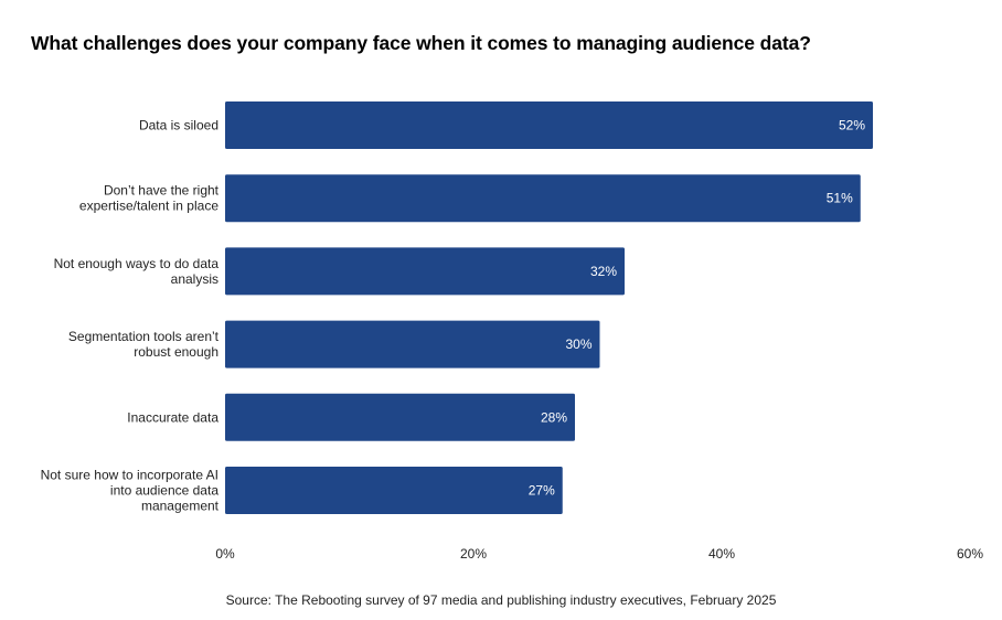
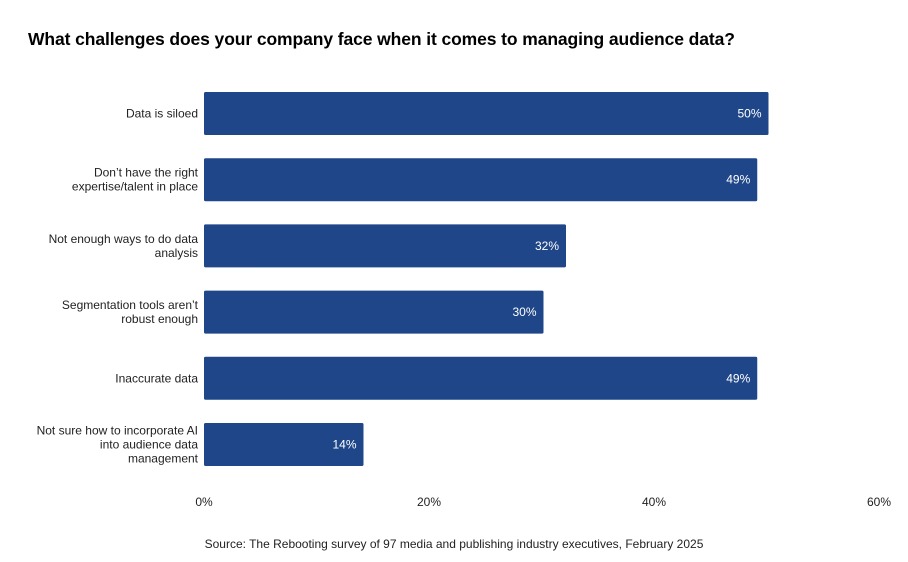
Data is siloed: 52% -> 50%
Don’t have the right expertise/talent in place: 51% -> 49%
Inaccurate data: 28% -> 49%
Not sure how to incorporate AI into audience data management: 27% -> 14%
